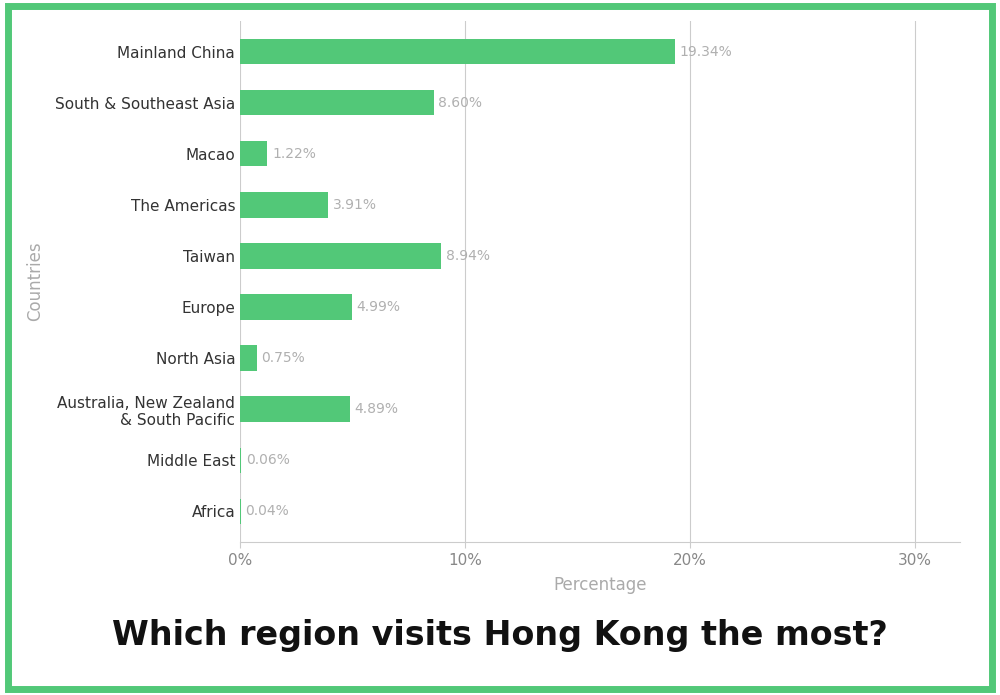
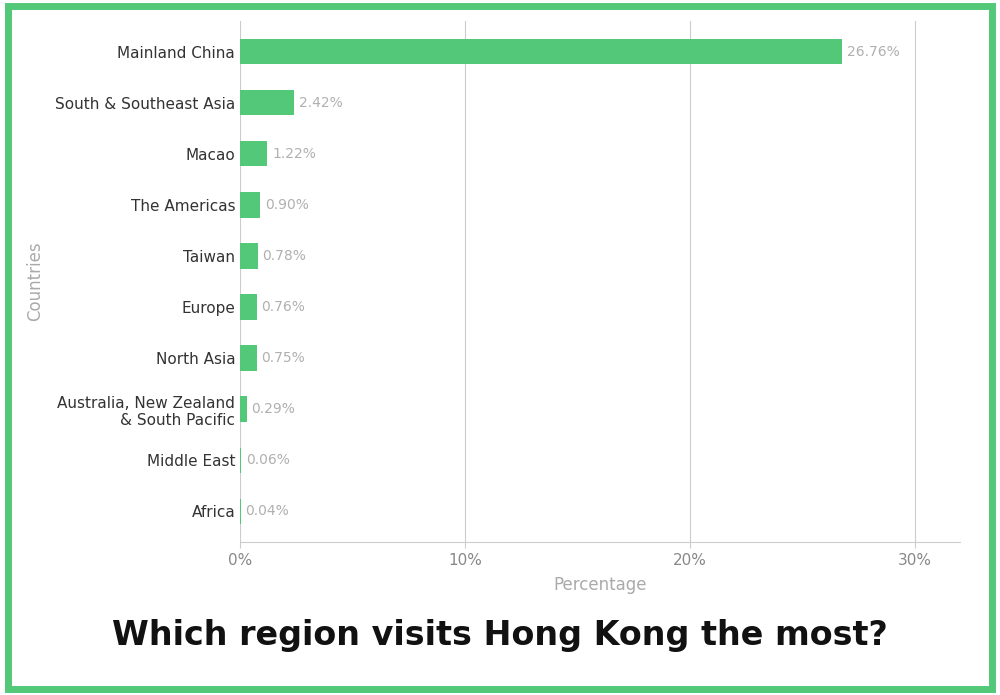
Mainland China: 19.34% -> 26.76%
South & Southeast Asia: 8.60% -> 2.42%
The Americas: 3.91% -> 0.90%
Taiwan: 8.94% -> 0.78%
Europe: 4.99% -> 0.76%
Australia, New Zealand & South Pacific: 4.89% -> 0.29%
